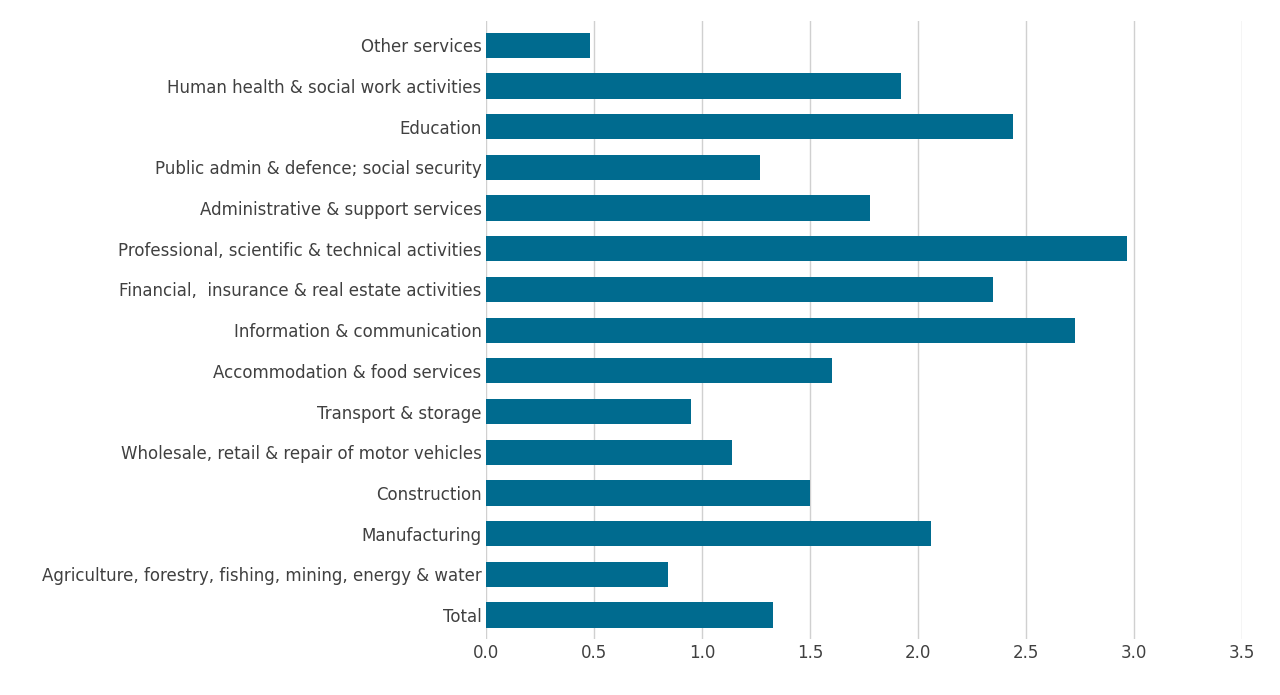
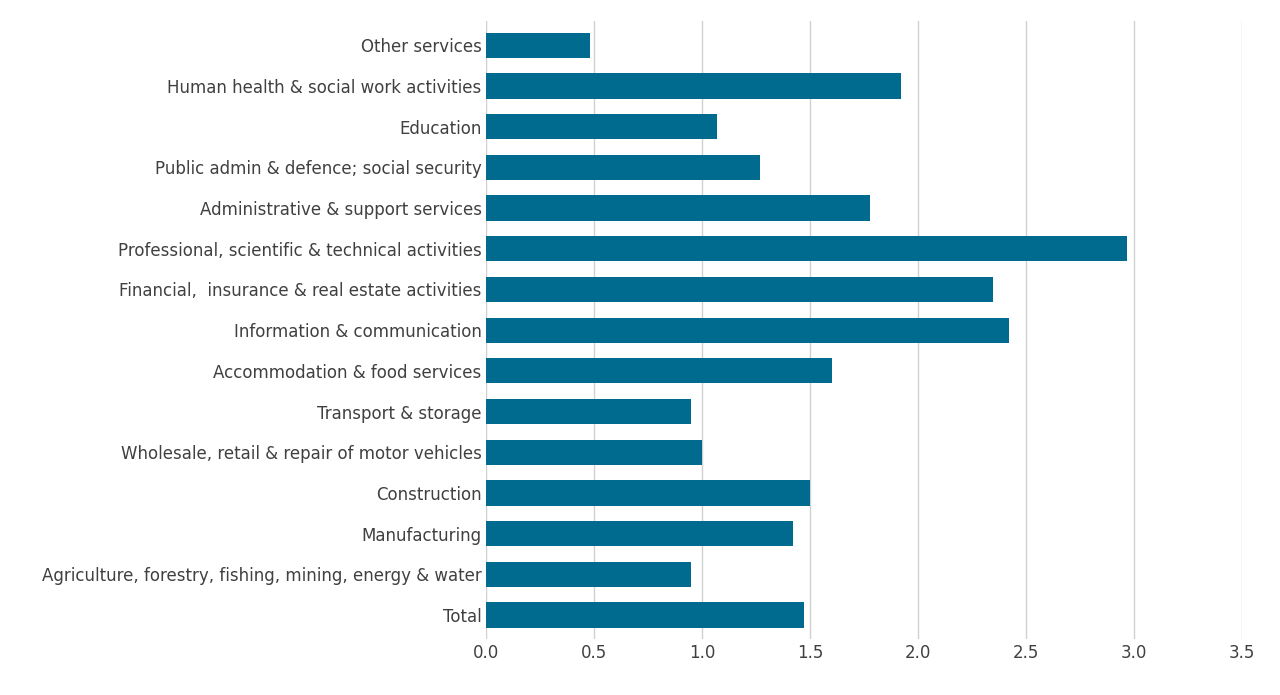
Education: 2.44 -> 1.07
Information & communication: 2.73 -> 2.42
Wholesale, retail & repair of motor vehicles: 1.14 -> 1.00
Manufacturing: 2.06 -> 1.42
Agriculture, forestry, fishing, mining, energy & water: 0.84 -> 0.95
Total: 1.33 -> 1.47
